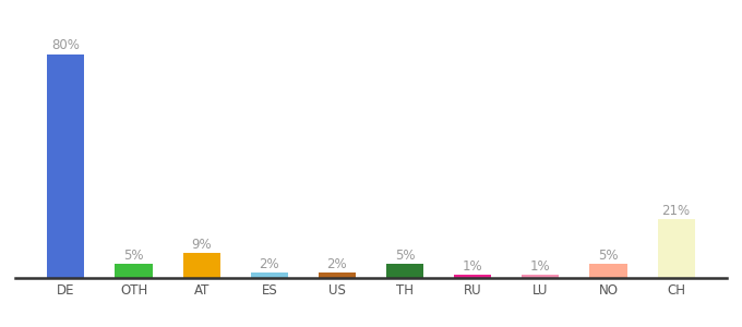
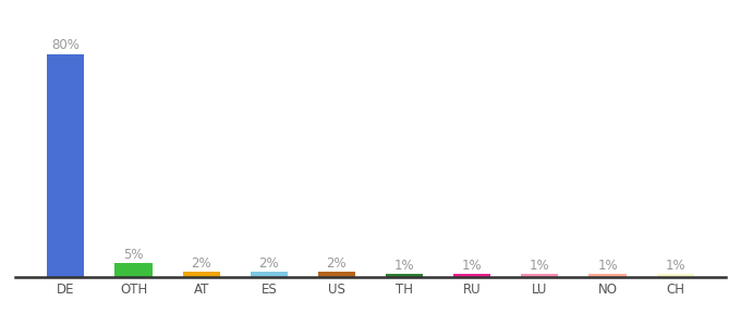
AT: 9% -> 2%
TH: 5% -> 1%
NO: 5% -> 1%
CH: 21% -> 1%
